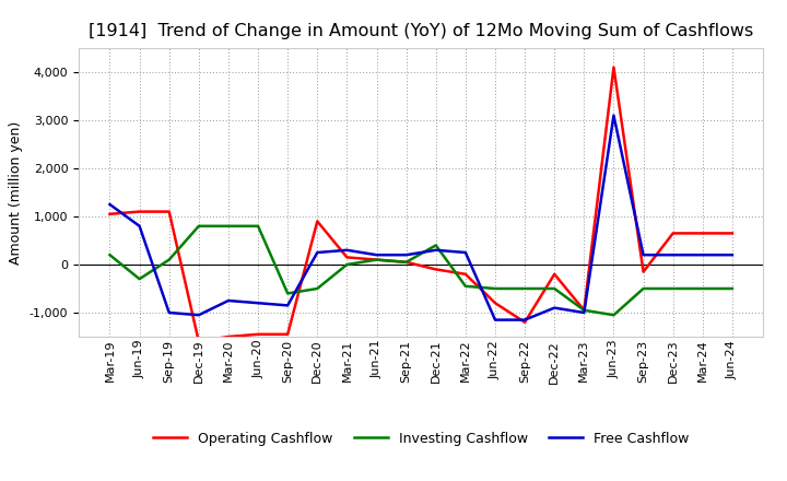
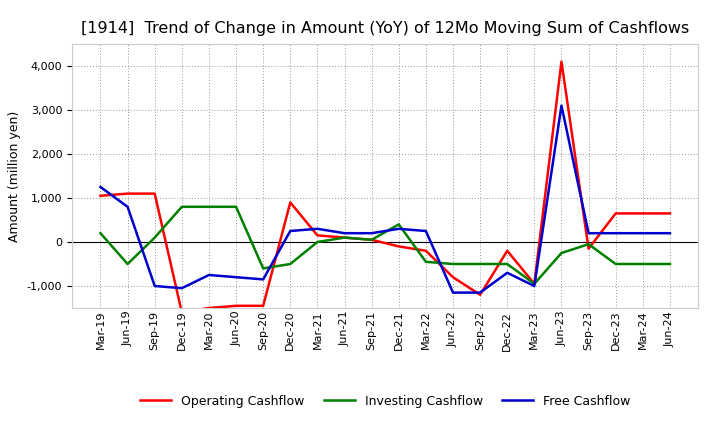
Investing Cashflow/Jun-19: -300 -> -500
Free Cashflow/Dec-22: -900 -> -700
Investing Cashflow/Jun-23: -1,050 -> -250
Investing Cashflow/Sep-23: -500 -> -50
